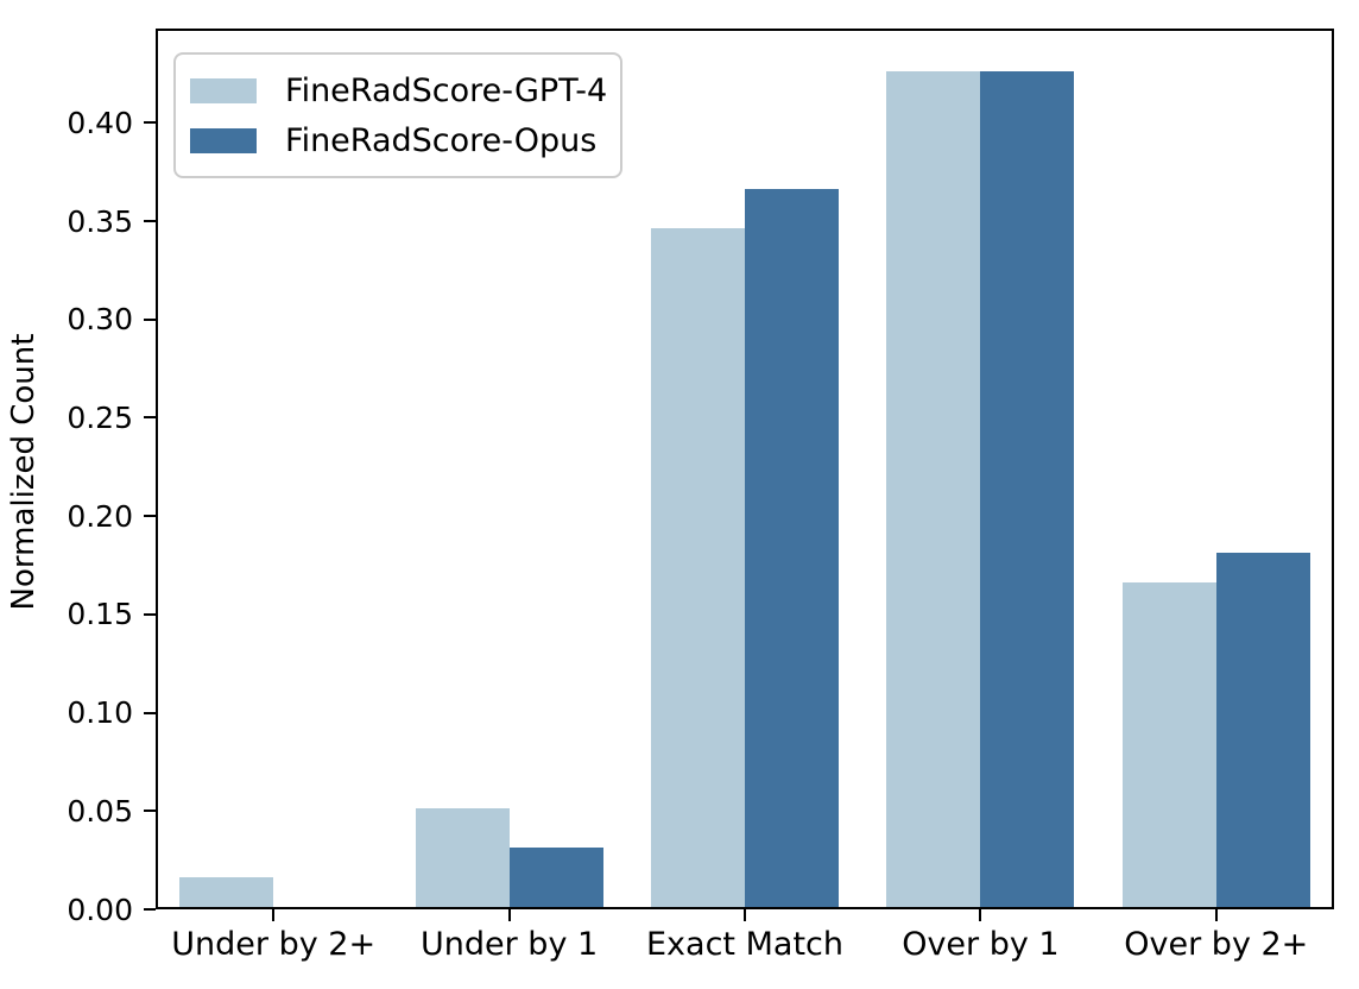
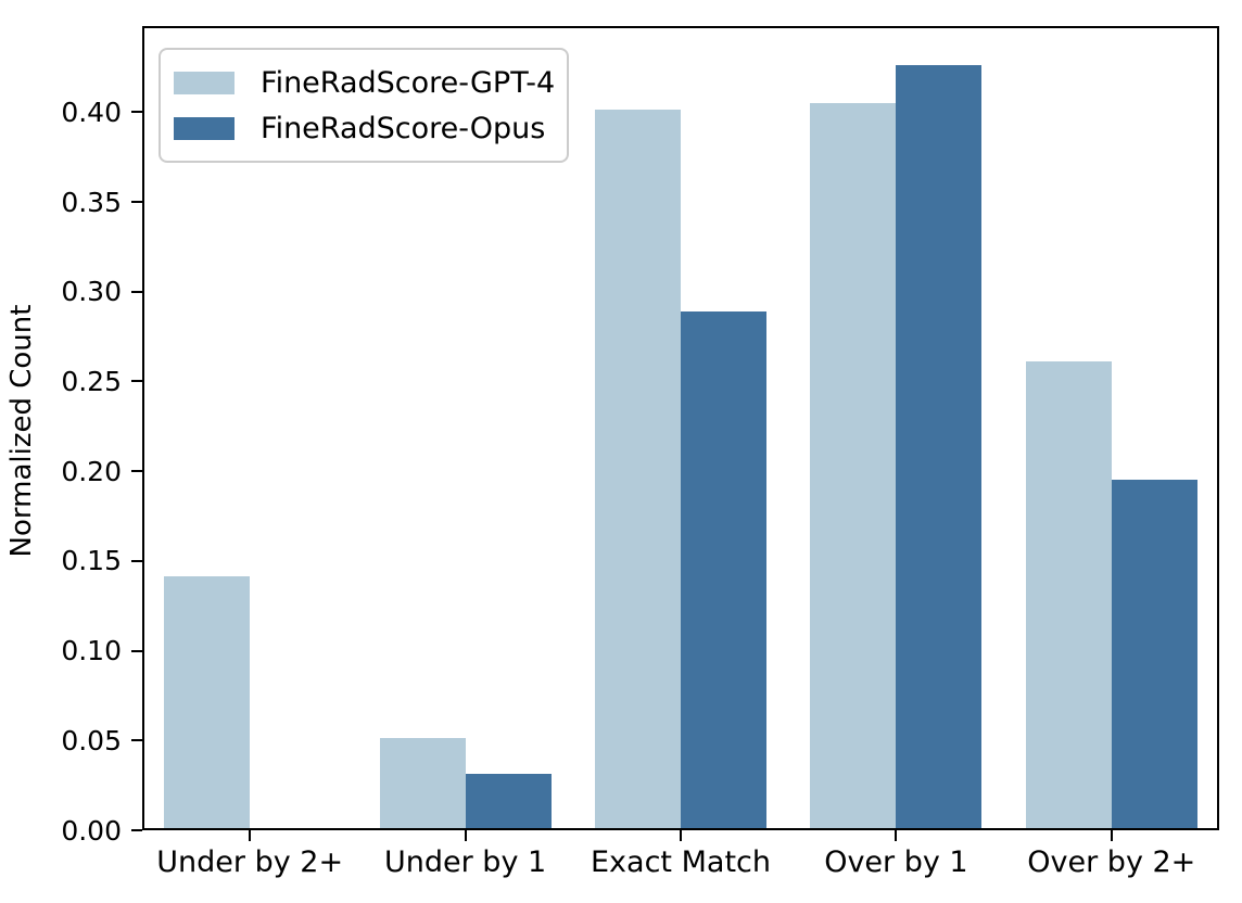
FineRadScore-GPT-4/Under by 2+: 0.015 -> 0.140
FineRadScore-GPT-4/Exact Match: 0.345 -> 0.400
FineRadScore-Opus/Exact Match: 0.365 -> 0.288
FineRadScore-GPT-4/Over by 1: 0.425 -> 0.404
FineRadScore-GPT-4/Over by 2+: 0.165 -> 0.260
FineRadScore-Opus/Over by 2+: 0.180 -> 0.194
